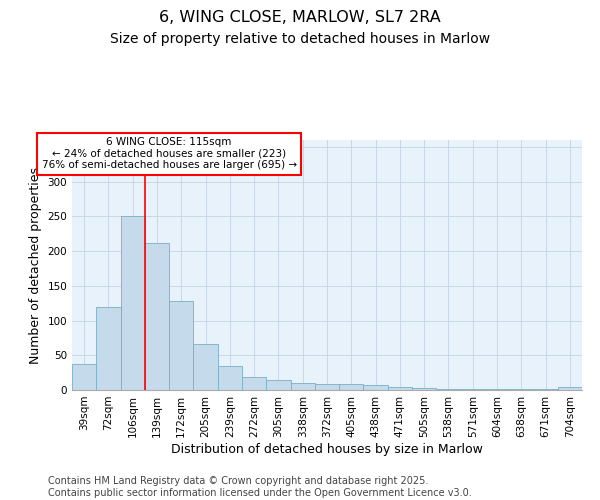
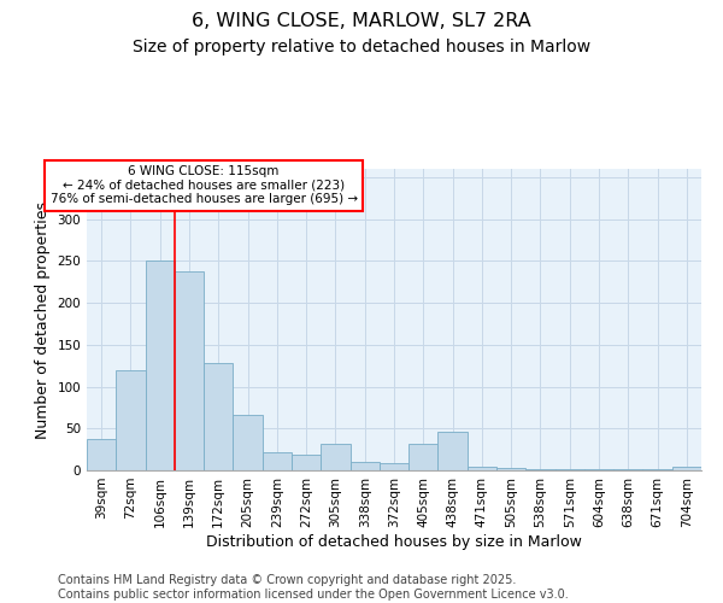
139sqm: 212 -> 238
239sqm: 34 -> 22
305sqm: 15 -> 32
405sqm: 9 -> 32
438sqm: 7 -> 46
